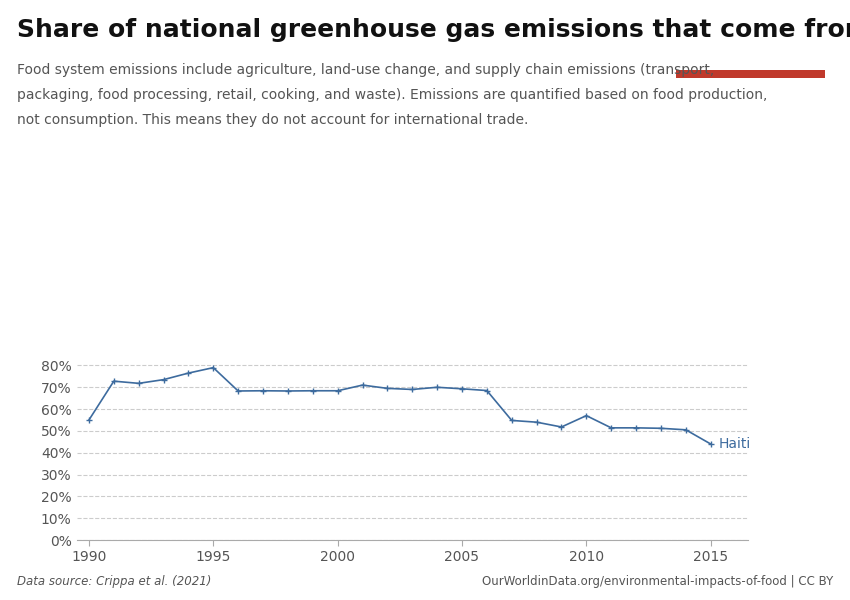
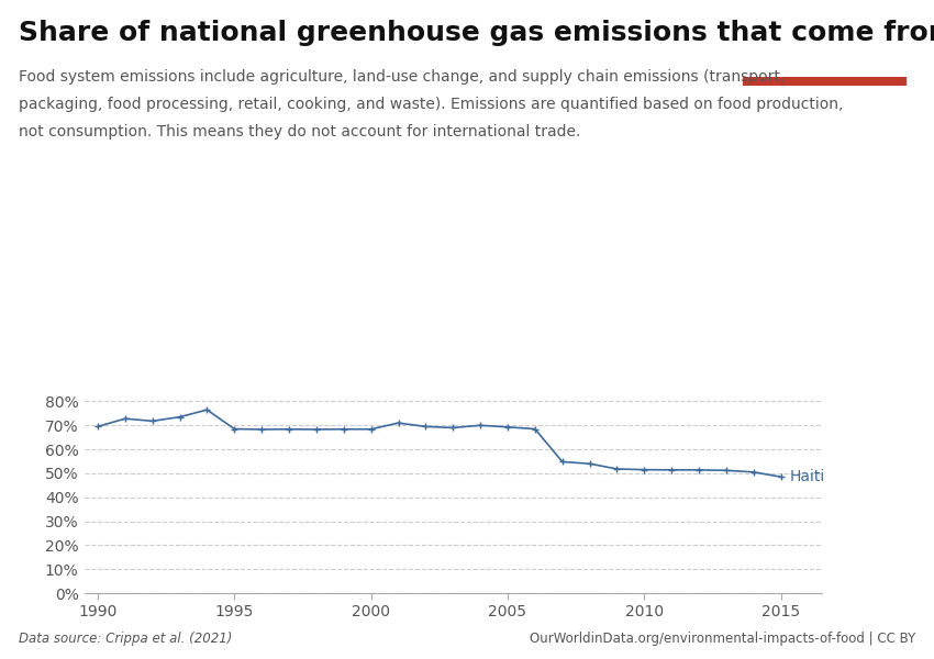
1990: 55.0% -> 69.5%
1995: 79.0% -> 68.5%
2010: 57.0% -> 51.5%
2015: 44.0% -> 48.5%
